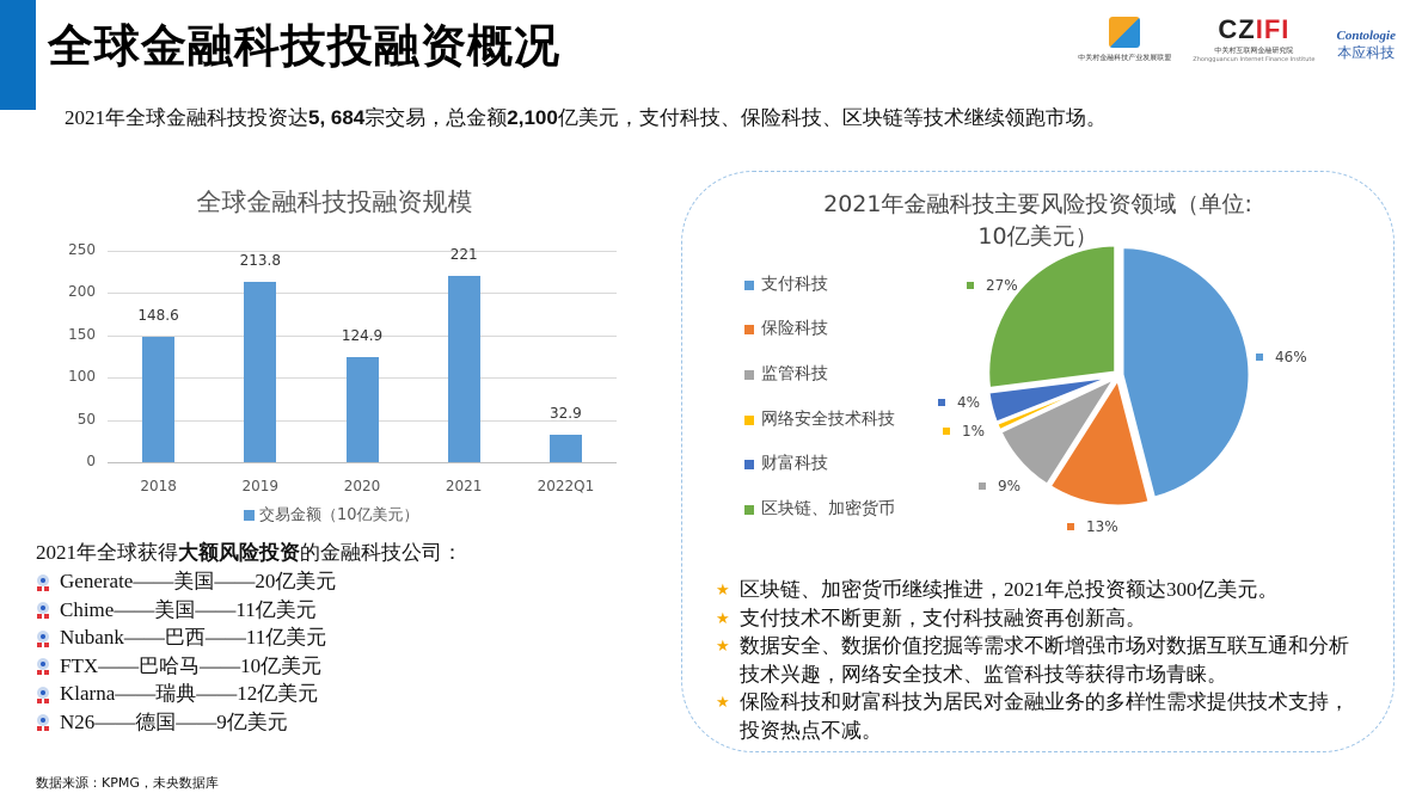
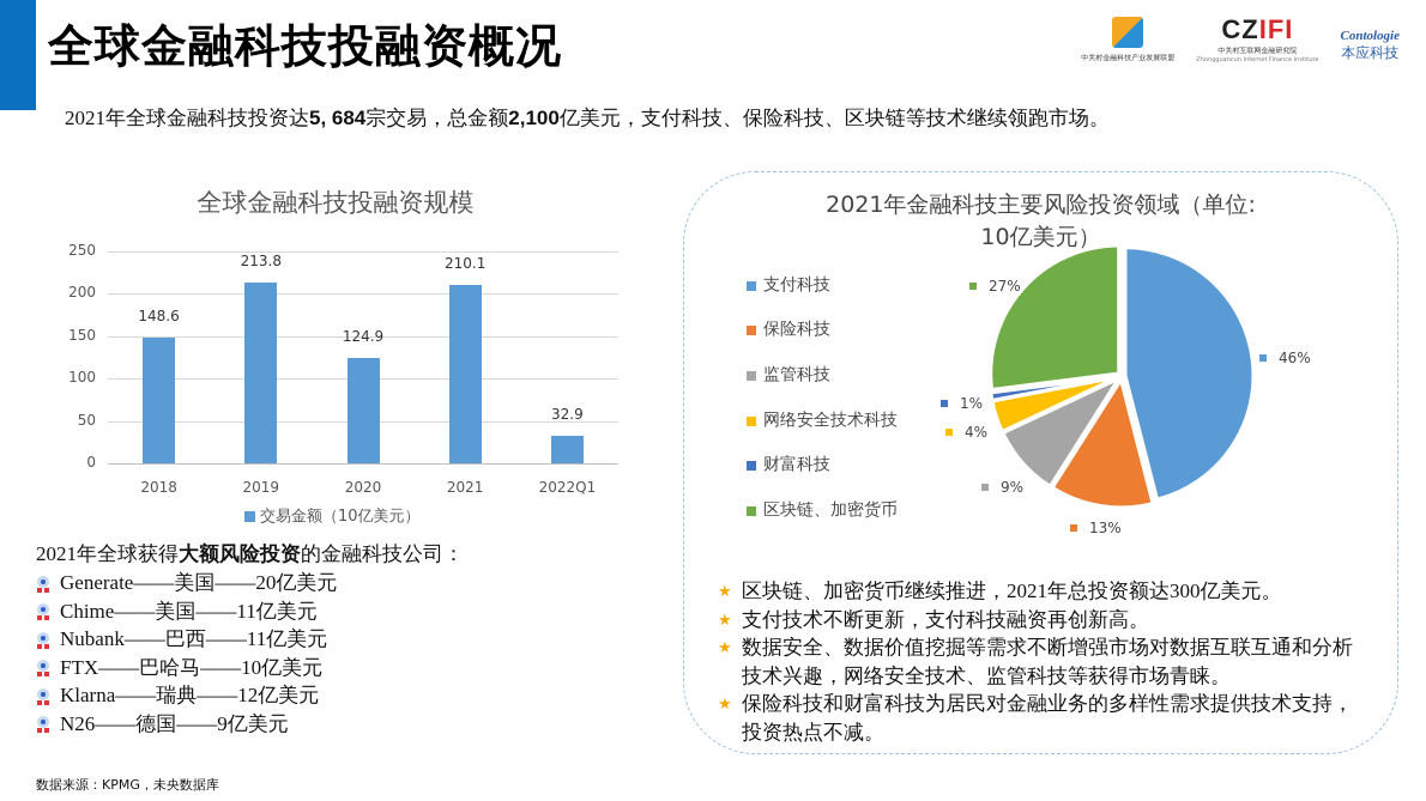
全球金融科技投融资规模/2021: 221 -> 210.1
2021年金融科技主要风险投资领域（单位:10亿美元）/网络安全技术科技: 1% -> 4%
2021年金融科技主要风险投资领域（单位:10亿美元）/财富科技: 4% -> 1%
